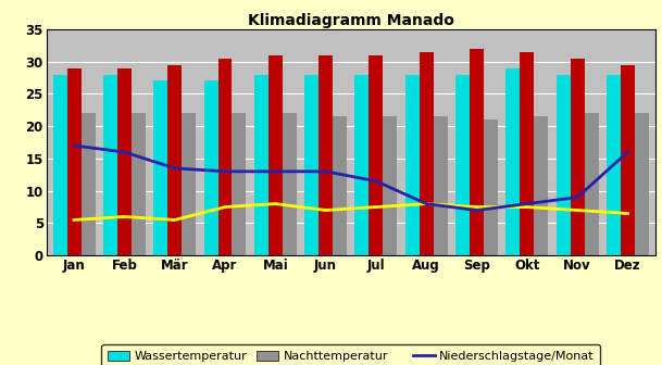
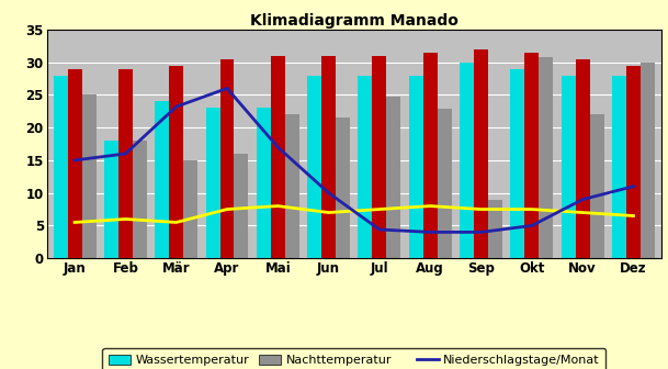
Niederschlagstage/Monat/Jan: 17.0 -> 15.0
Nachttemperatur/Jan: 22.0 -> 25.0
Wassertemperatur/Feb: 28 -> 18
Nachttemperatur/Feb: 22.0 -> 18.0
Wassertemperatur/Mär: 27 -> 24
Niederschlagstage/Monat/Mär: 13.5 -> 23.2
Nachttemperatur/Mär: 22.0 -> 15.0
Wassertemperatur/Apr: 27 -> 23
Niederschlagstage/Monat/Apr: 13.0 -> 26.0
Nachttemperatur/Apr: 22.0 -> 16.0
Wassertemperatur/Mai: 28 -> 23
Niederschlagstage/Monat/Mai: 13.0 -> 17.0
Niederschlagstage/Monat/Jun: 13.0 -> 10.0
Niederschlagstage/Monat/Jul: 11.5 -> 4.4
Nachttemperatur/Jul: 21.5 -> 24.8
Niederschlagstage/Monat/Aug: 8.0 -> 4.0
Nachttemperatur/Aug: 21.5 -> 22.8
Wassertemperatur/Sep: 28 -> 30
Niederschlagstage/Monat/Sep: 7.0 -> 4.0
Nachttemperatur/Sep: 21.0 -> 9.0
Niederschlagstage/Monat/Okt: 8.0 -> 5.0
Nachttemperatur/Okt: 21.5 -> 30.8
Niederschlagstage/Monat/Dez: 16.0 -> 11.0
Nachttemperatur/Dez: 22.0 -> 30.0
